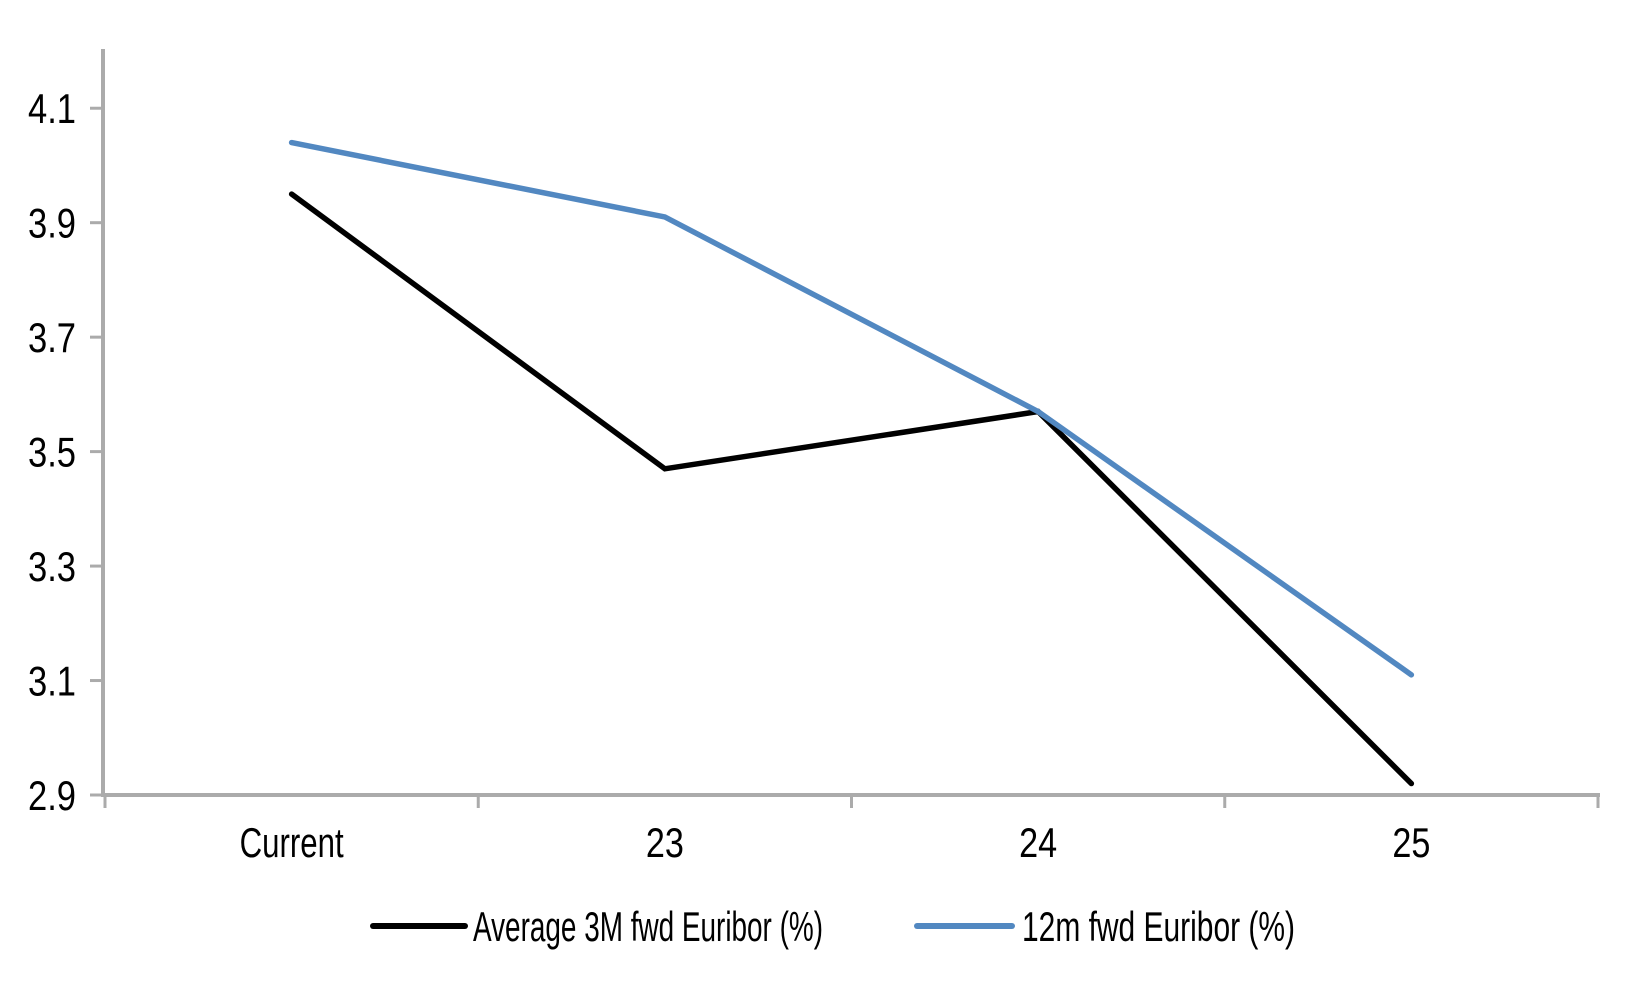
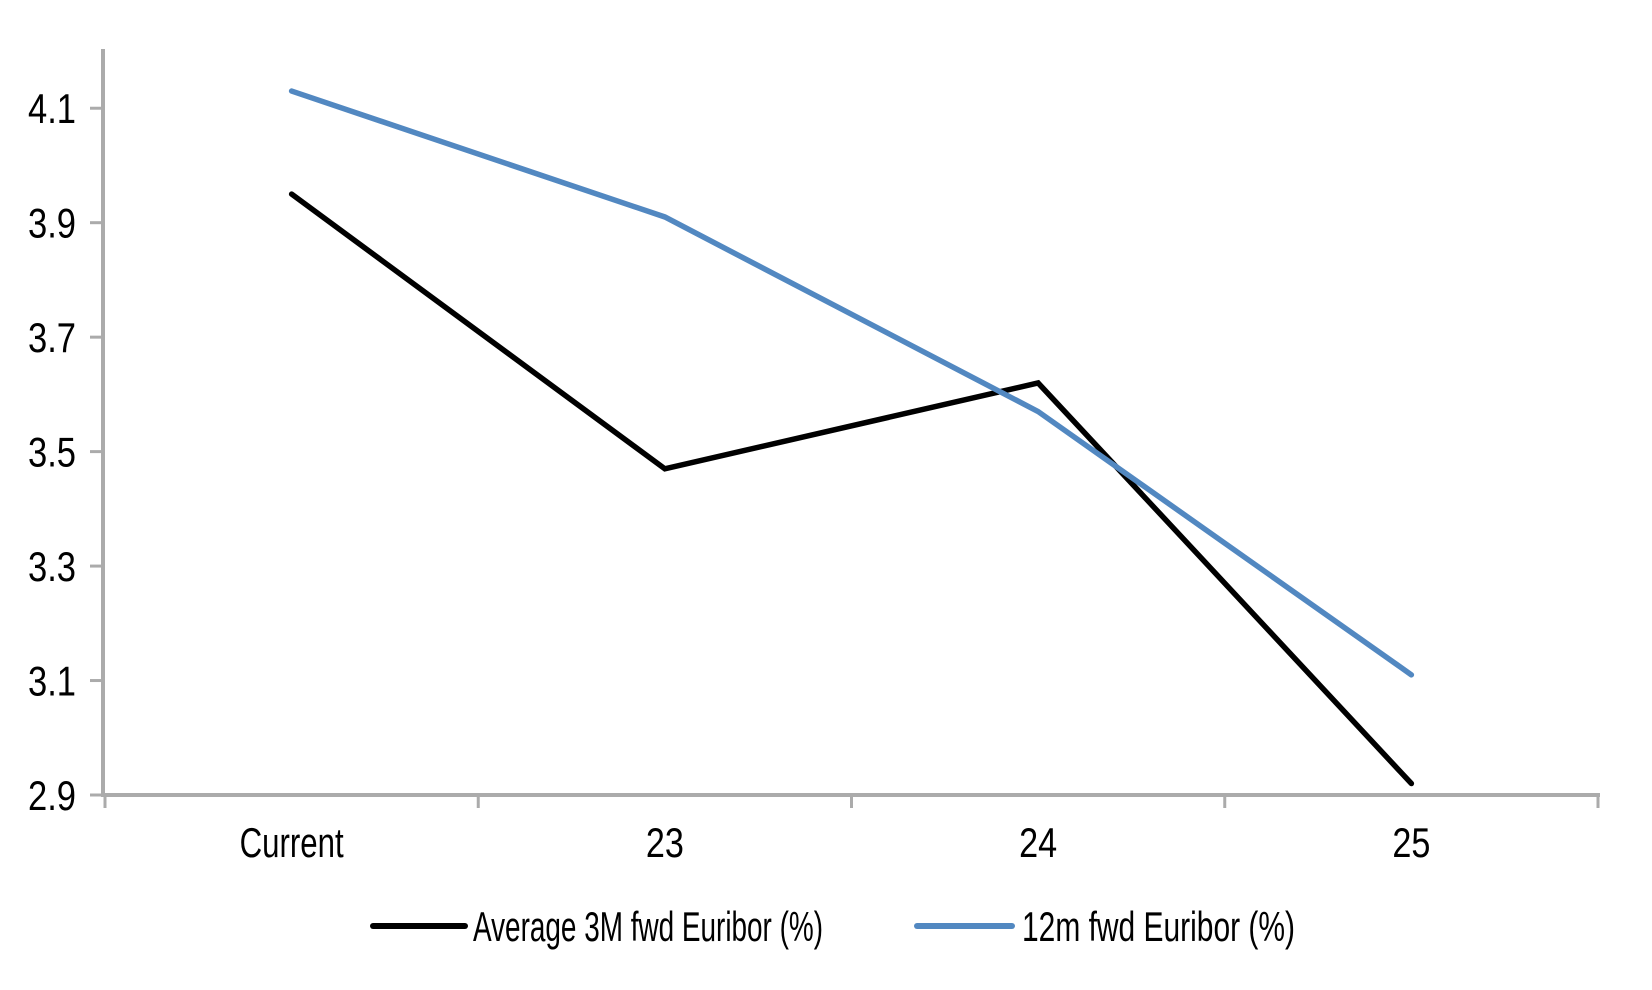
12m fwd Euribor (%)/Current: 4.04 -> 4.13
Average 3M fwd Euribor (%)/24: 3.57 -> 3.62
